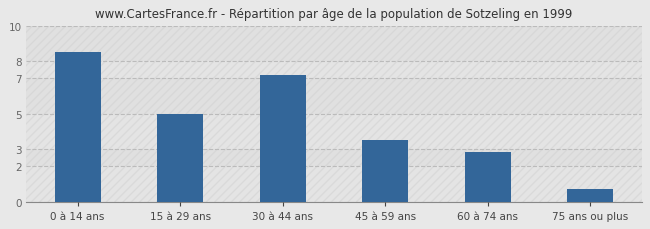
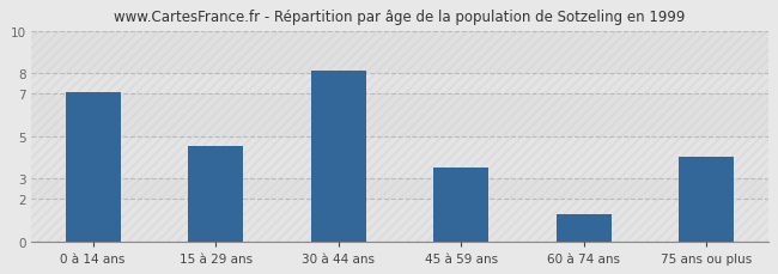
0 à 14 ans: 8.5 -> 7.1
15 à 29 ans: 5.0 -> 4.5
30 à 44 ans: 7.2 -> 8.1
60 à 74 ans: 2.8 -> 1.3
75 ans ou plus: 0.7 -> 4.0
